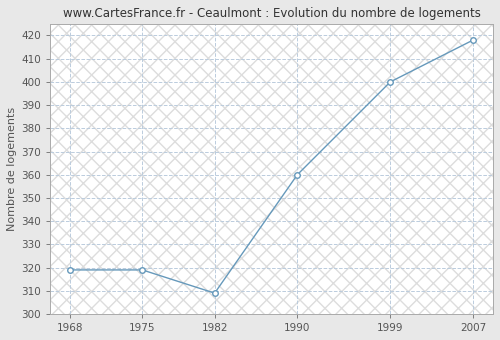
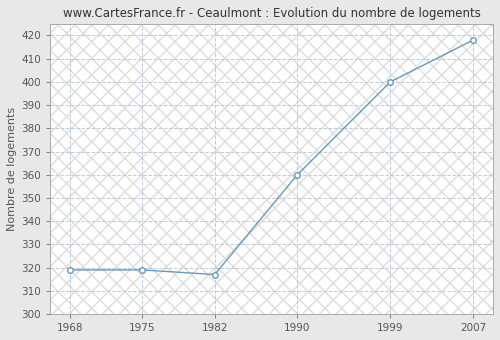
1982: 309 -> 317
